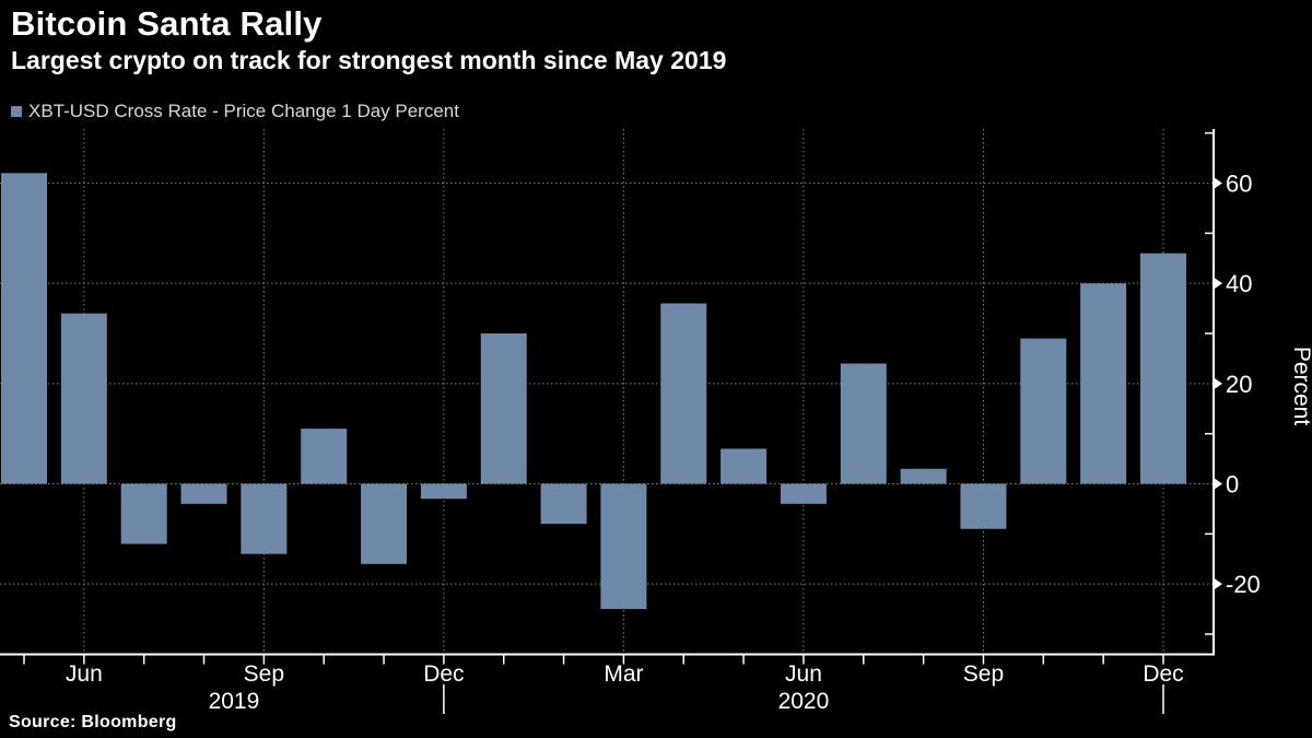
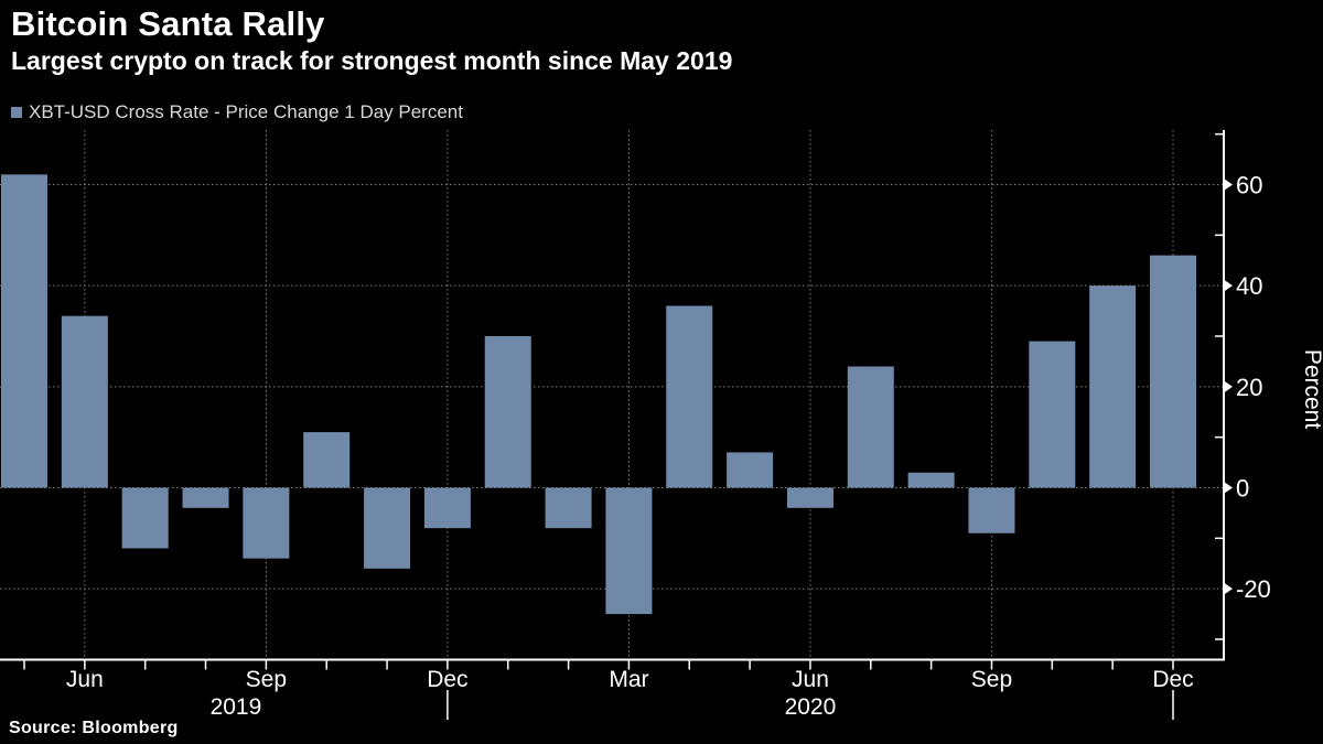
Dec 2019: -3 -> -8
